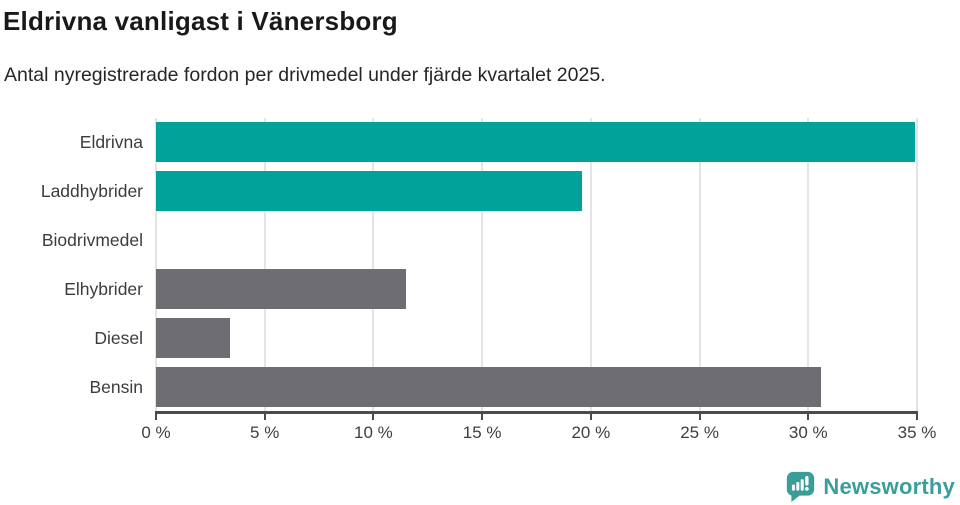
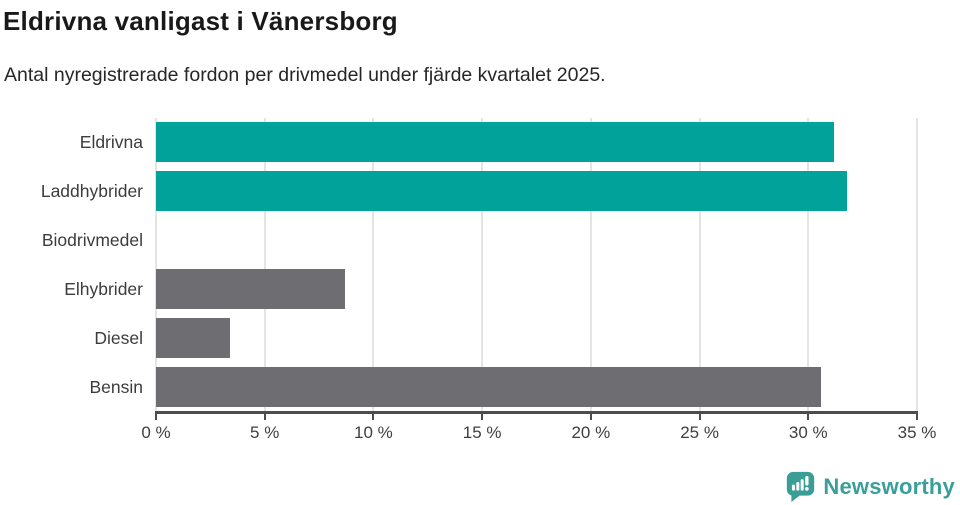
Eldrivna: 34.9% -> 31.2%
Laddhybrider: 19.6% -> 31.8%
Elhybrider: 11.5% -> 8.7%
